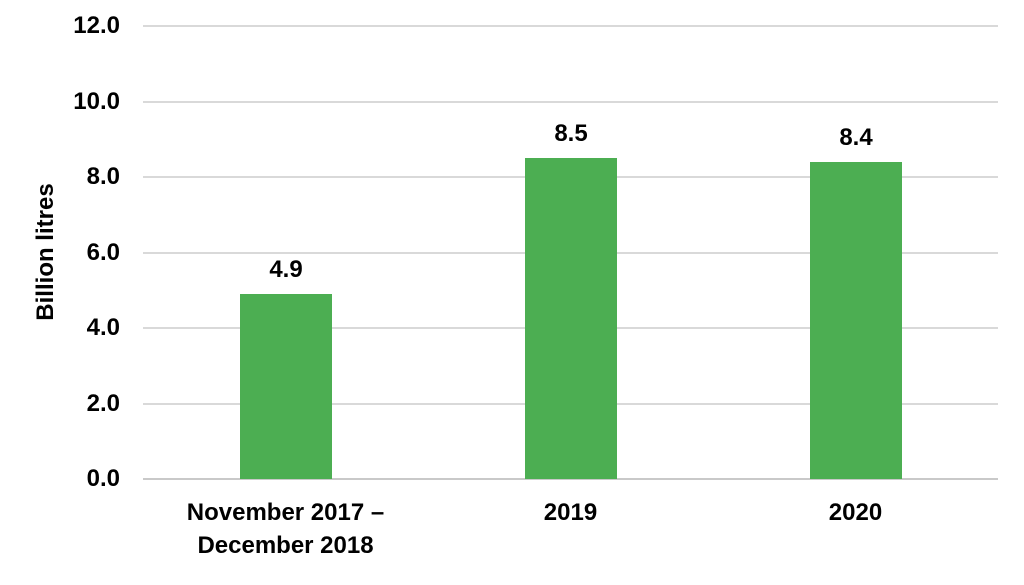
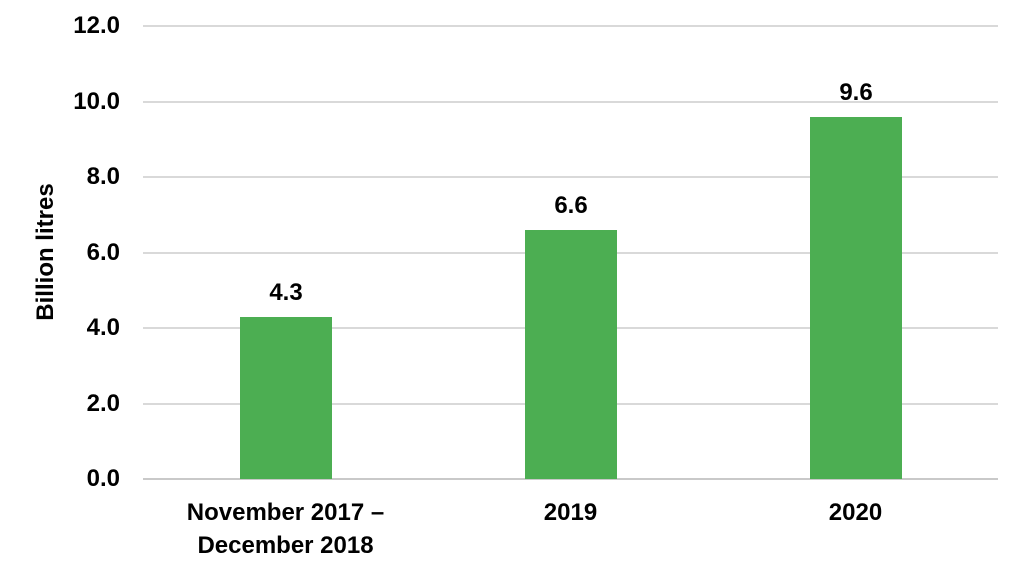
November 2017 – December 2018: 4.9 -> 4.3
2019: 8.5 -> 6.6
2020: 8.4 -> 9.6
